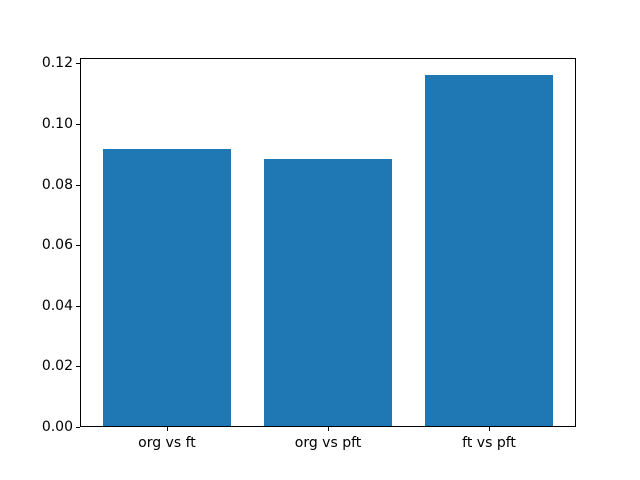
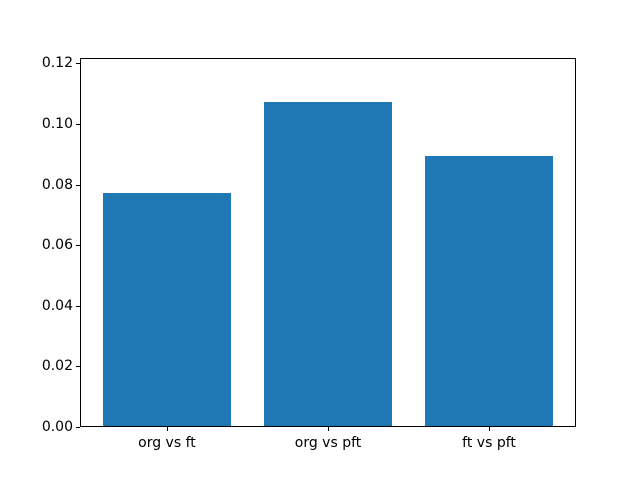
org vs ft: 0.091 -> 0.077
org vs pft: 0.088 -> 0.107
ft vs pft: 0.116 -> 0.089
